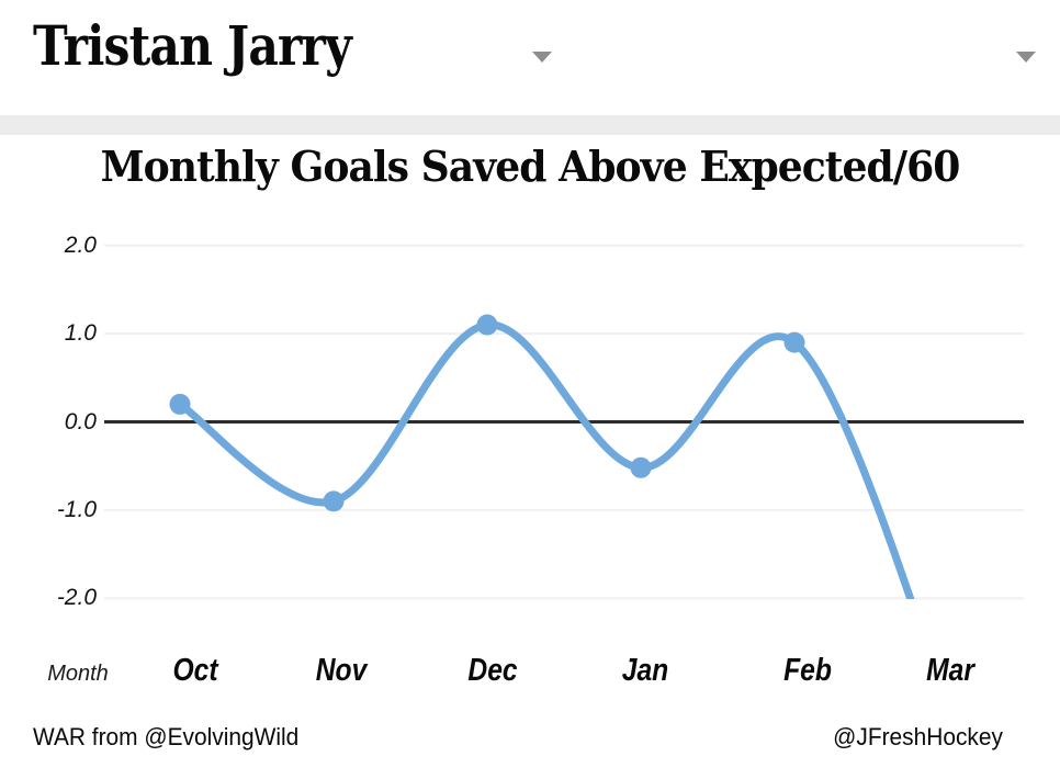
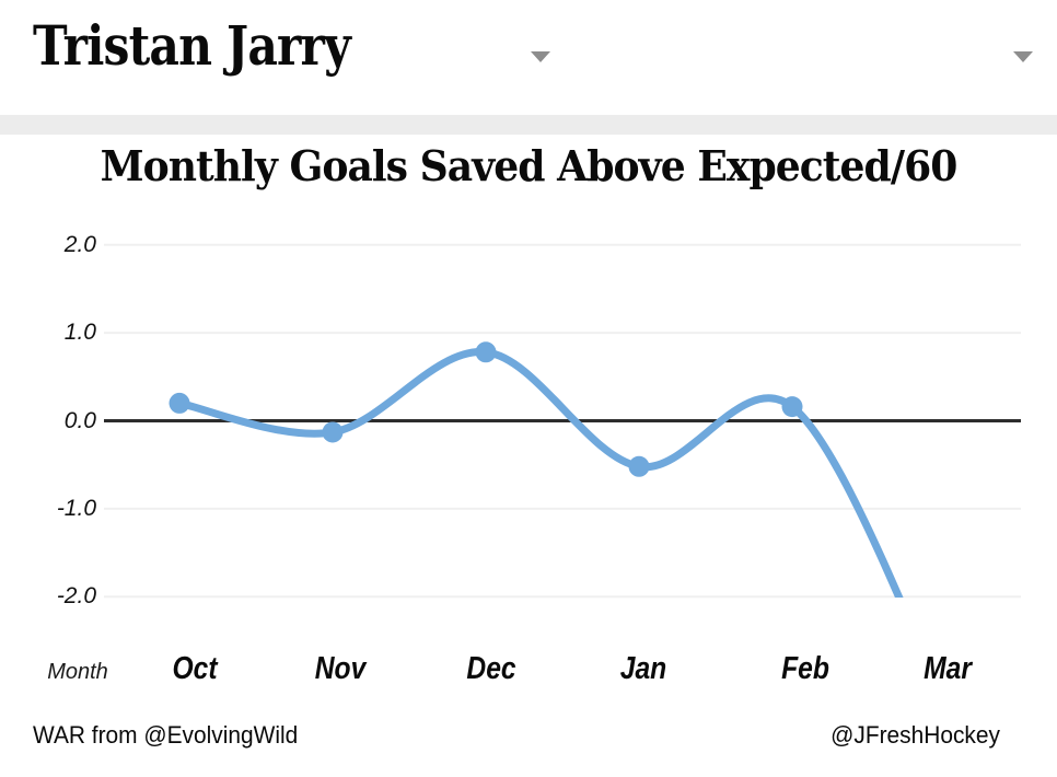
Nov: -0.9 -> -0.1
Dec: 1.1 -> 0.8
Feb: 0.9 -> 0.2
